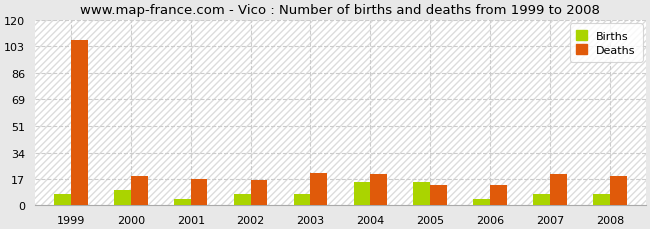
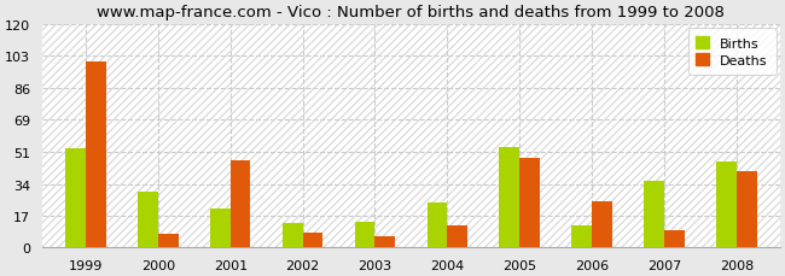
Births/1999: 7 -> 53
Deaths/1999: 107 -> 100
Births/2000: 10 -> 30
Deaths/2000: 19 -> 7
Births/2001: 4 -> 21
Deaths/2001: 17 -> 47
Births/2002: 7 -> 13
Deaths/2002: 16 -> 8
Births/2003: 7 -> 14
Deaths/2003: 21 -> 6
Births/2004: 15 -> 24
Deaths/2004: 20 -> 12
Births/2005: 15 -> 54
Deaths/2005: 13 -> 48
Births/2006: 4 -> 12
Deaths/2006: 13 -> 25
Births/2007: 7 -> 36
Deaths/2007: 20 -> 9
Births/2008: 7 -> 46
Deaths/2008: 19 -> 41
